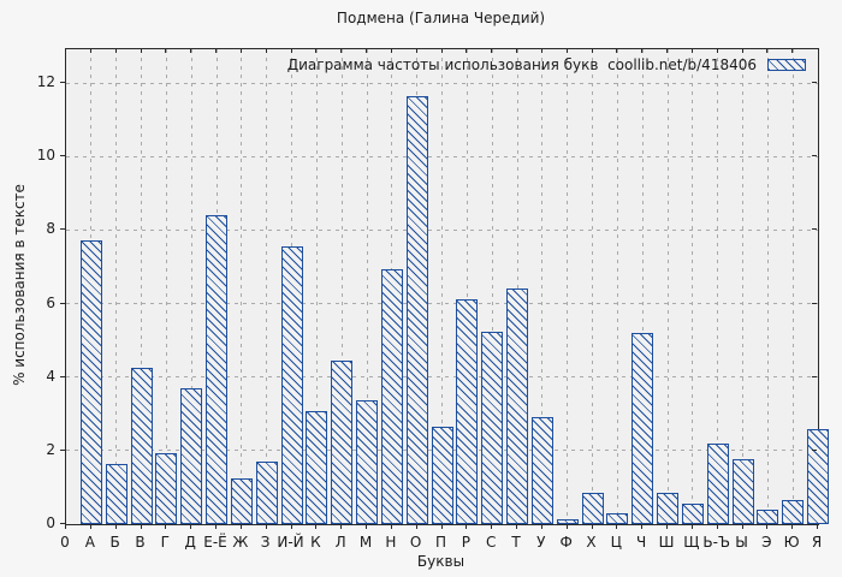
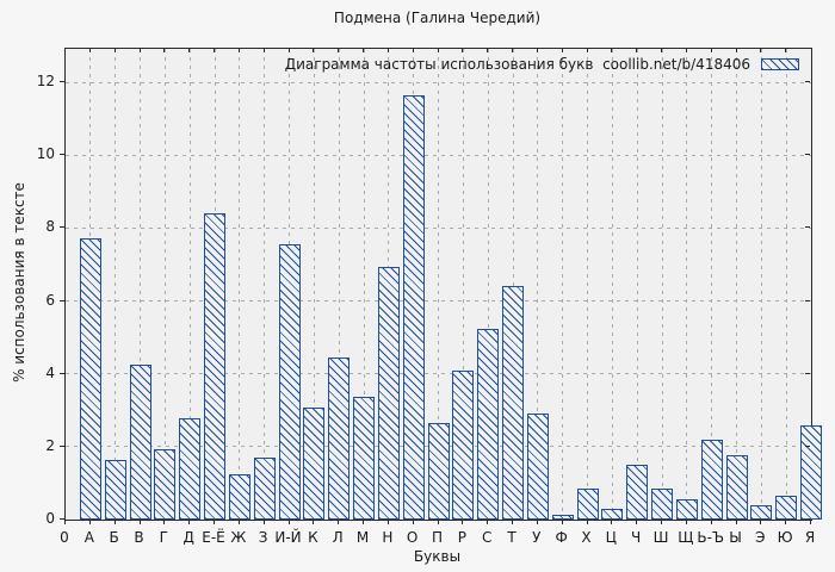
Д: 3.7 -> 2.8
Р: 6.1 -> 4.1
Ч: 5.2 -> 1.5
